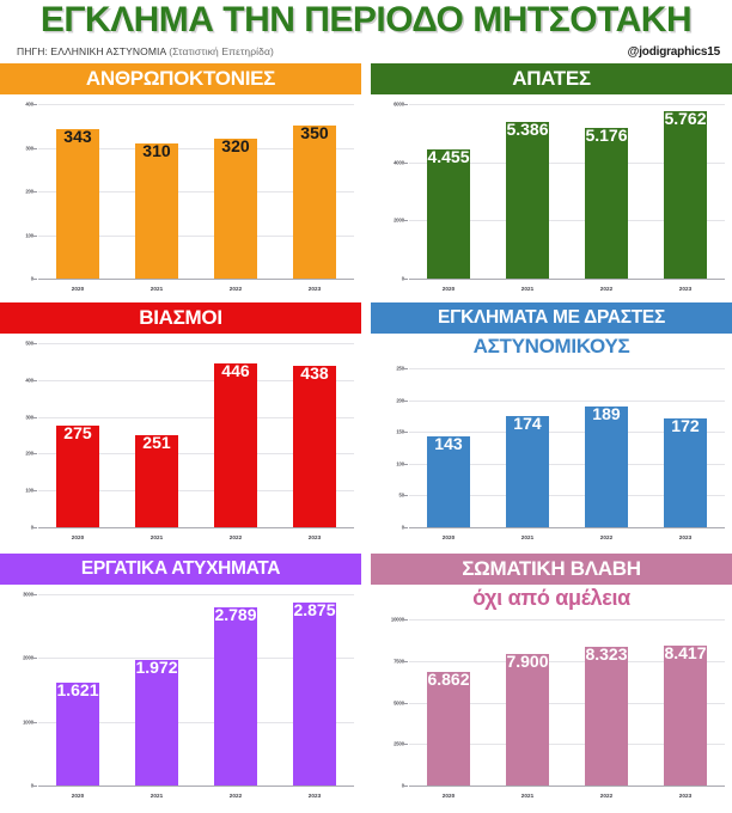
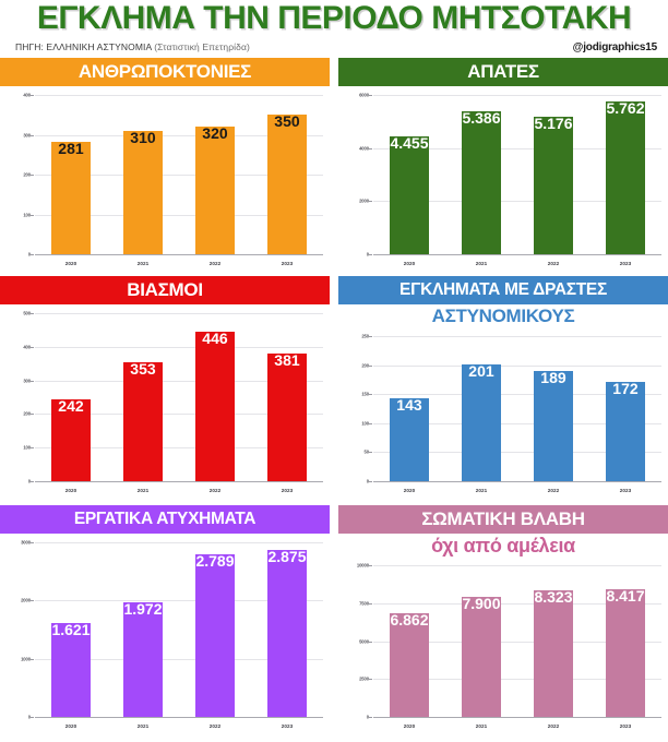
ΑΝΘΡΩΠΟΚΤΟΝΙΕΣ/2020: 343 -> 281
ΒΙΑΣΜΟΙ/2020: 275 -> 242
ΒΙΑΣΜΟΙ/2021: 251 -> 353
ΒΙΑΣΜΟΙ/2023: 438 -> 381
ΕΓΚΛΗΜΑΤΑ ΜΕ ΔΡΑΣΤΕΣ/2021: 174 -> 201
